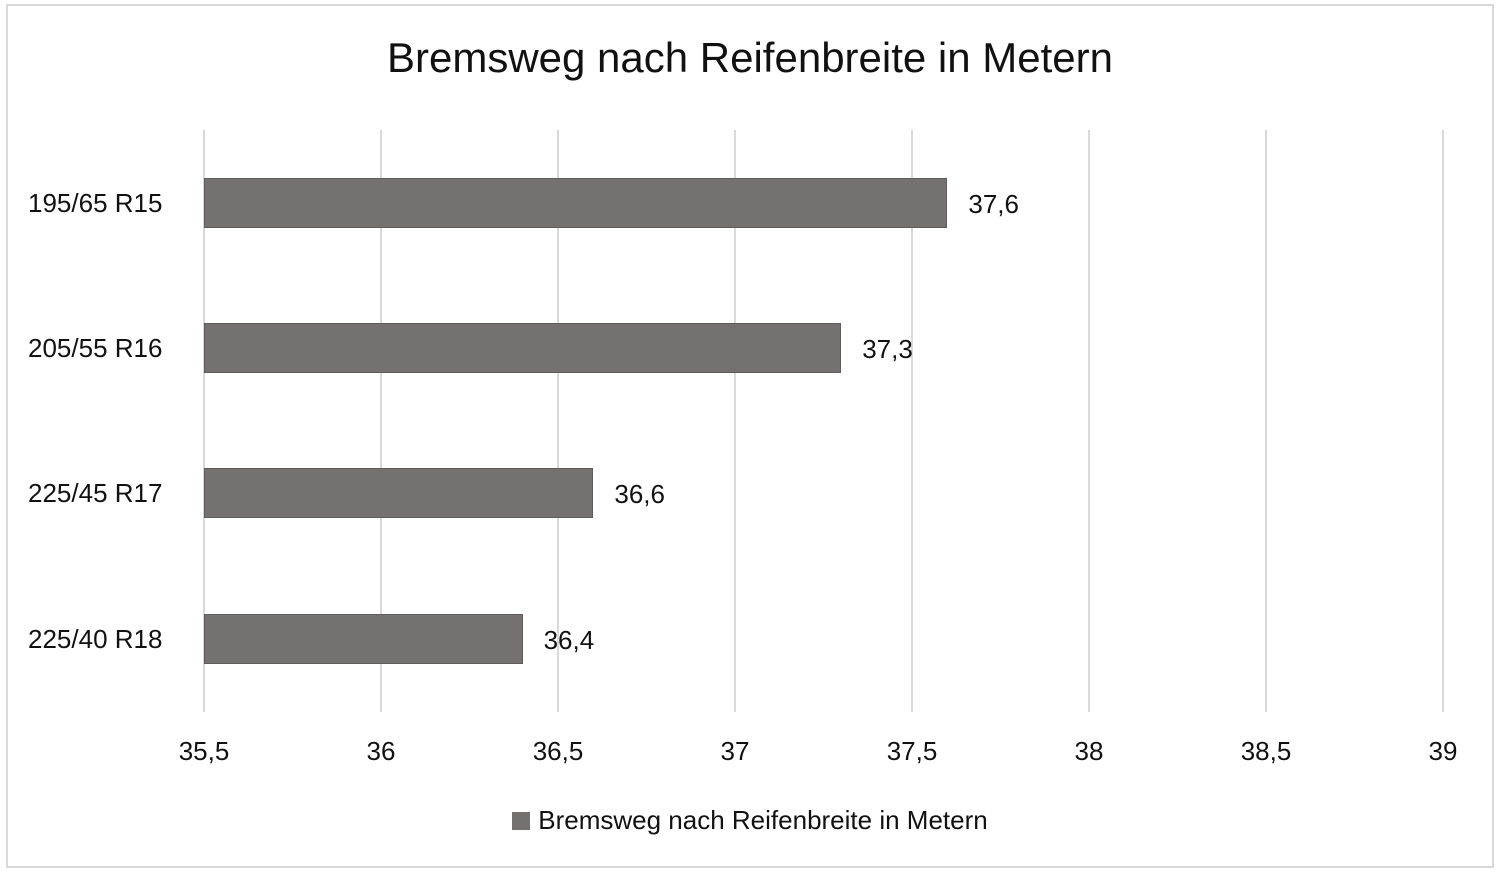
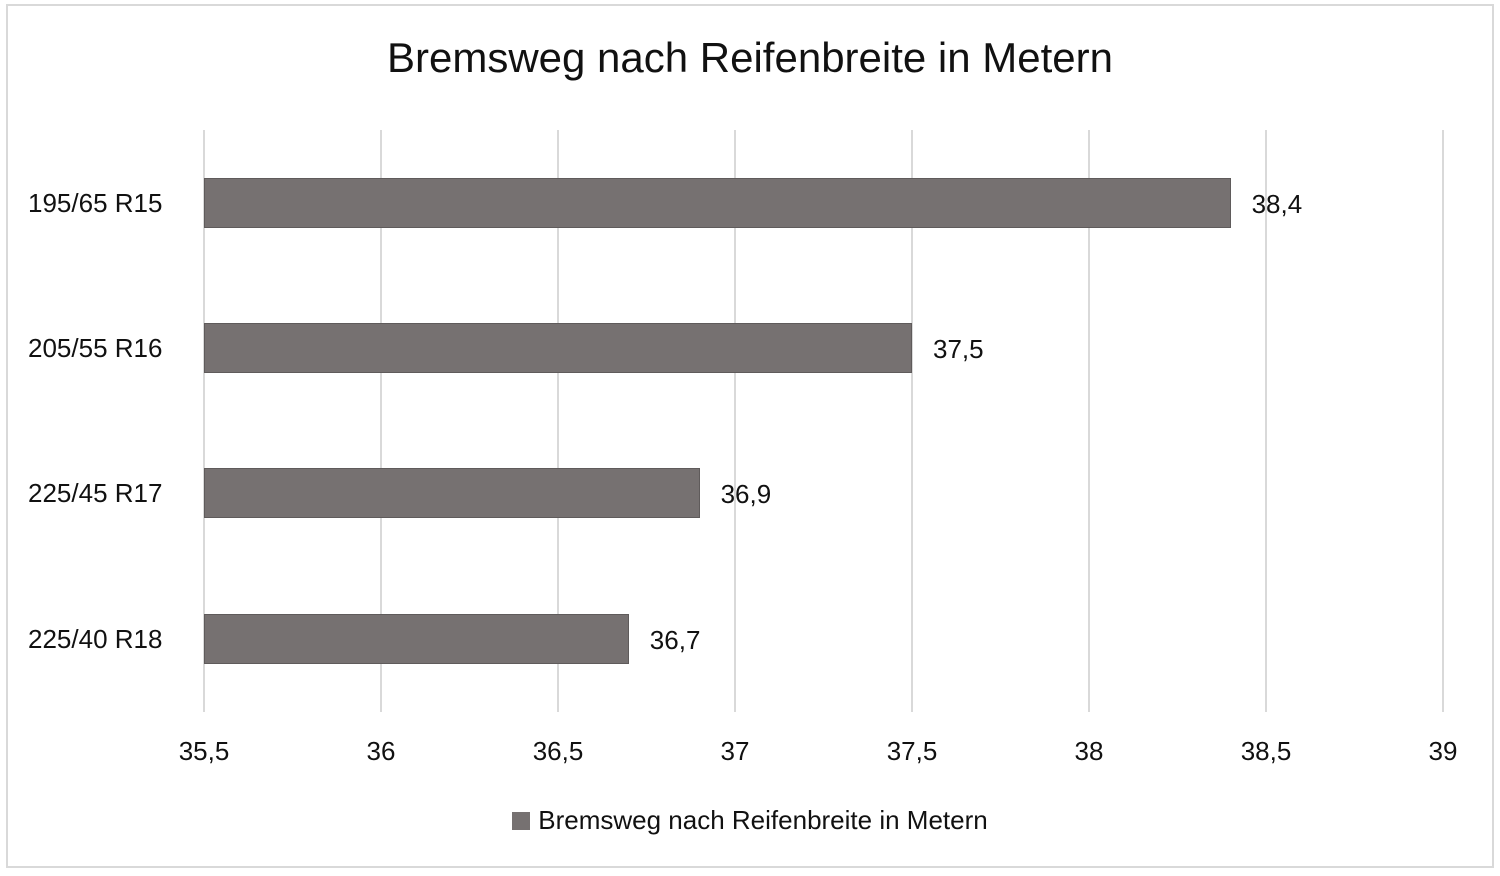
195/65 R15: 37,6 -> 38,4
205/55 R16: 37,3 -> 37,5
225/45 R17: 36,6 -> 36,9
225/40 R18: 36,4 -> 36,7
